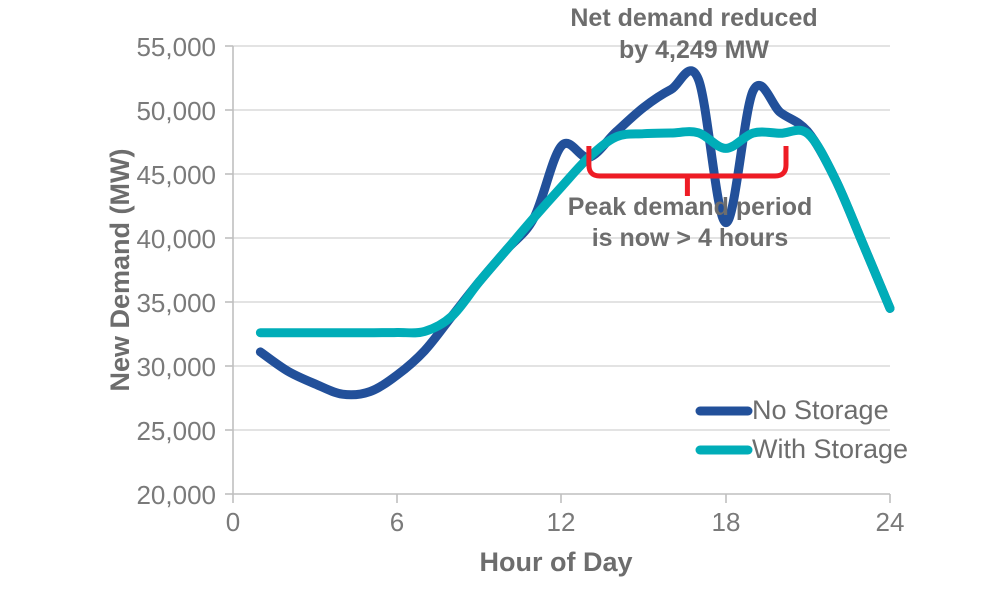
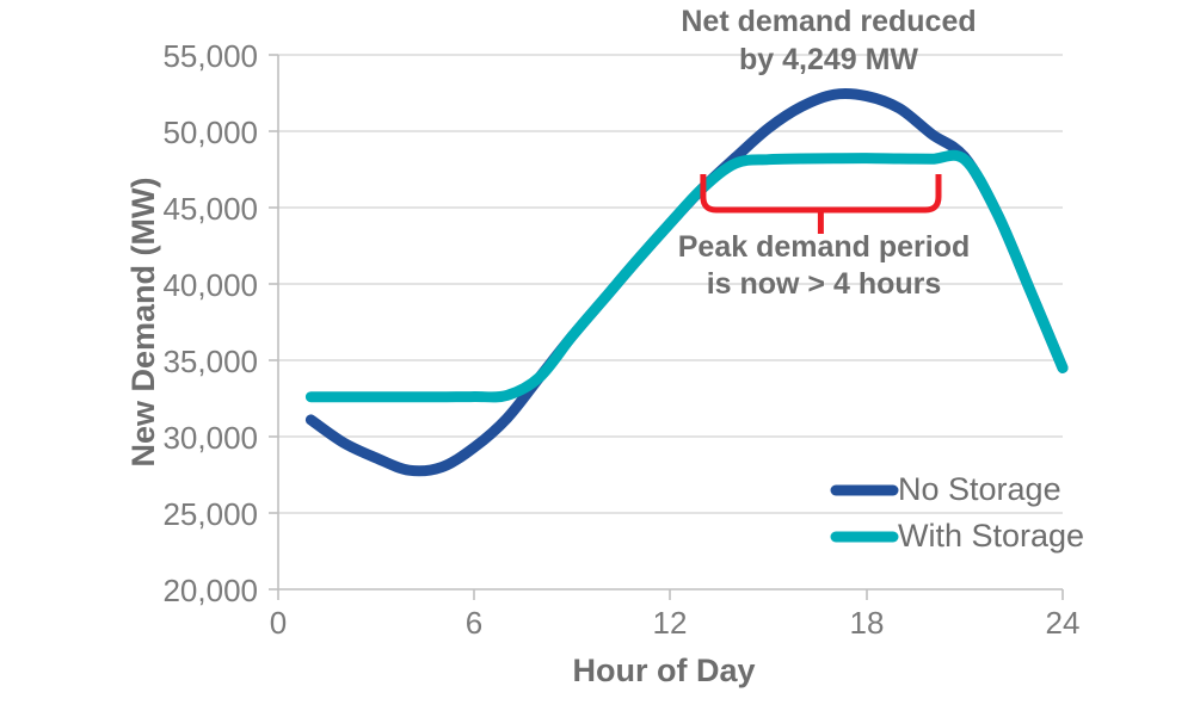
No Storage/12: 47200 -> 44000
No Storage/18: 41200 -> 52300
With Storage/18: 47000 -> 48200
